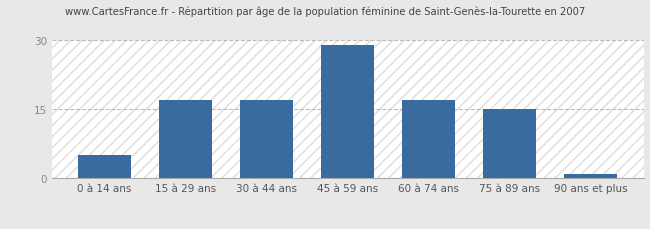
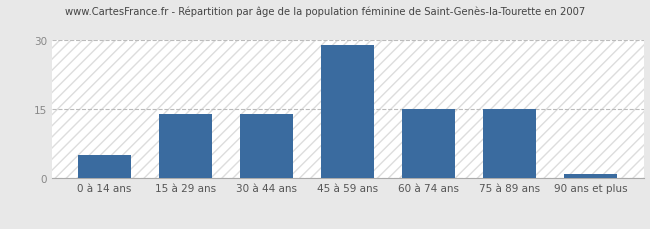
15 à 29 ans: 17 -> 14
30 à 44 ans: 17 -> 14
60 à 74 ans: 17 -> 15
